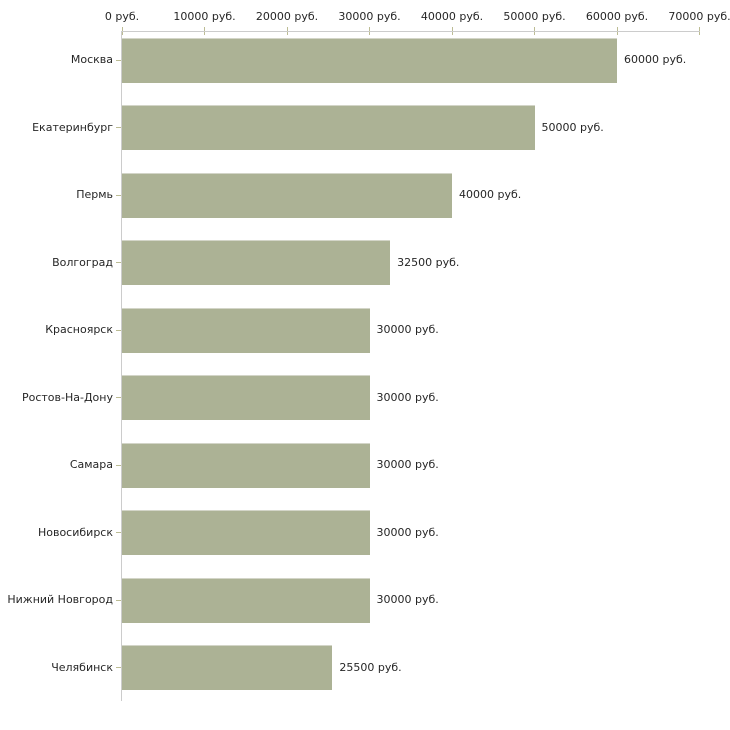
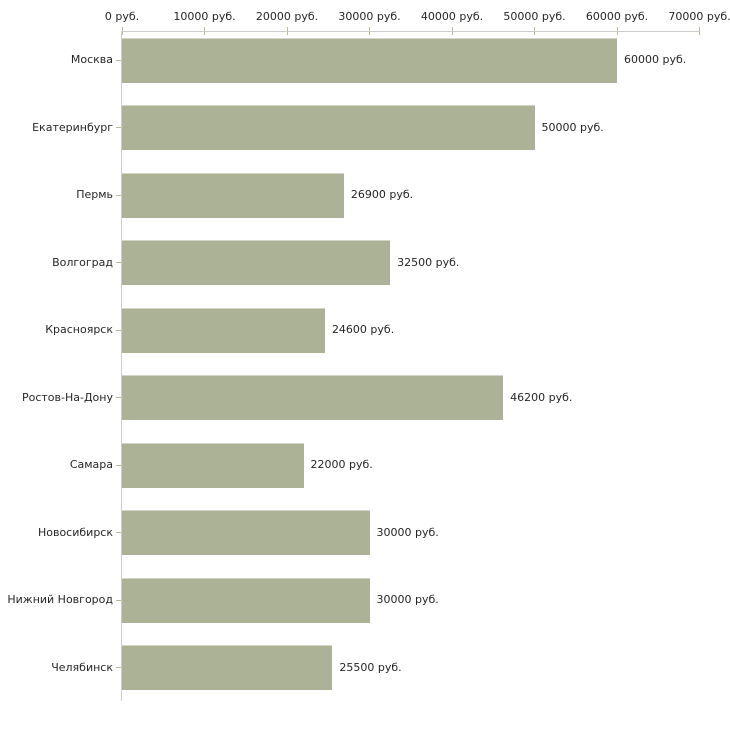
Пермь: 40000 -> 26900
Красноярск: 30000 -> 24600
Ростов-На-Дону: 30000 -> 46200
Самара: 30000 -> 22000
